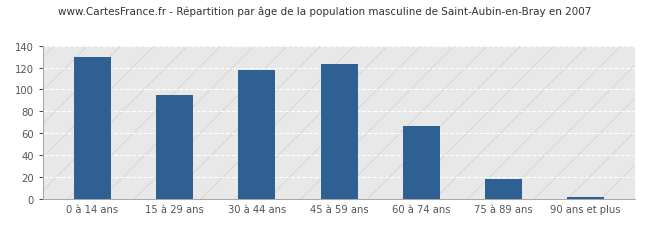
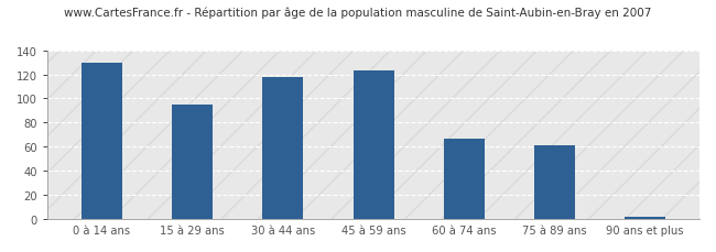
75 à 89 ans: 18 -> 61
